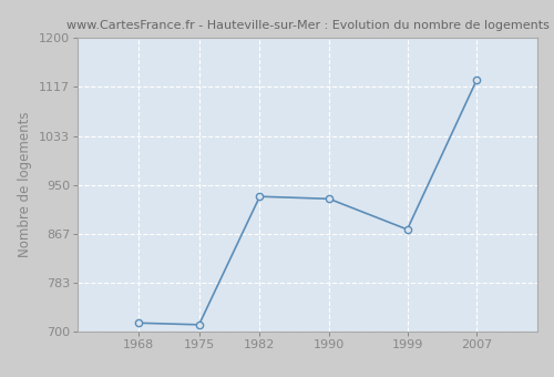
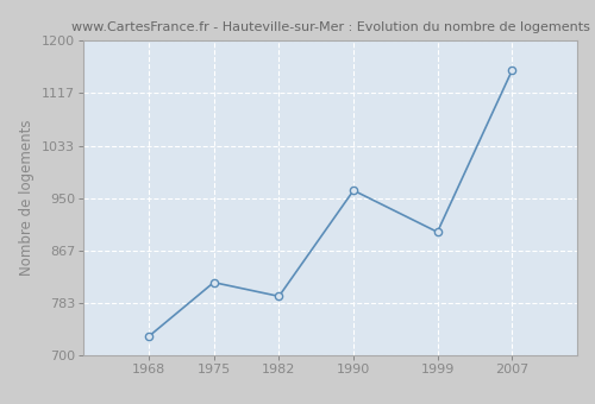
1968: 715 -> 730
1975: 712 -> 816
1982: 930 -> 794
1990: 926 -> 962
1999: 874 -> 896
2007: 1128 -> 1152
